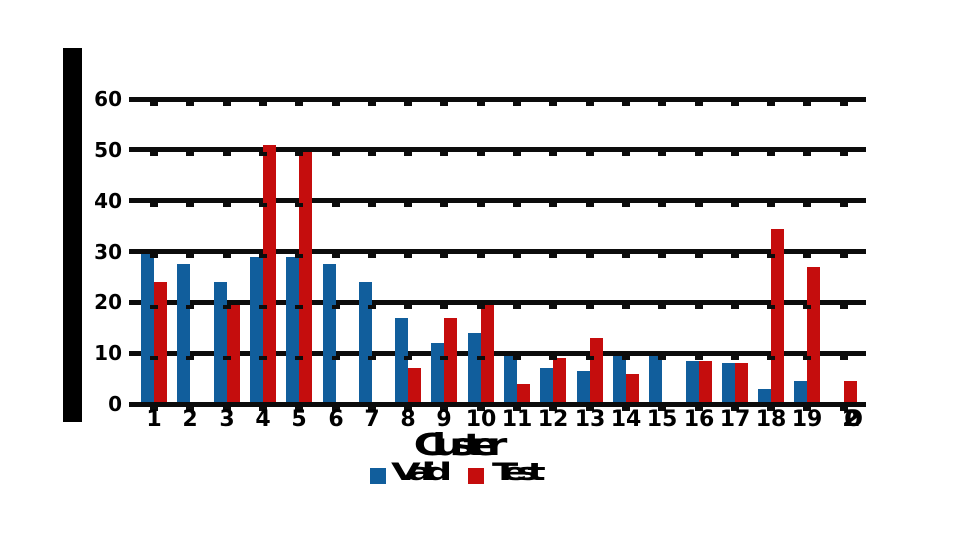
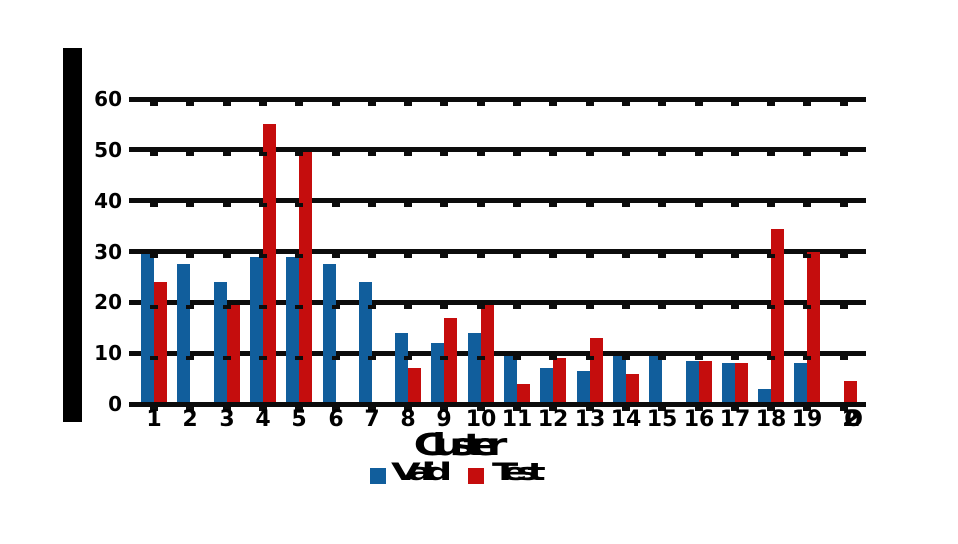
Test/4: 51 -> 55
Valid/8: 17 -> 14
Valid/19: 4 -> 8
Test/19: 27 -> 30
